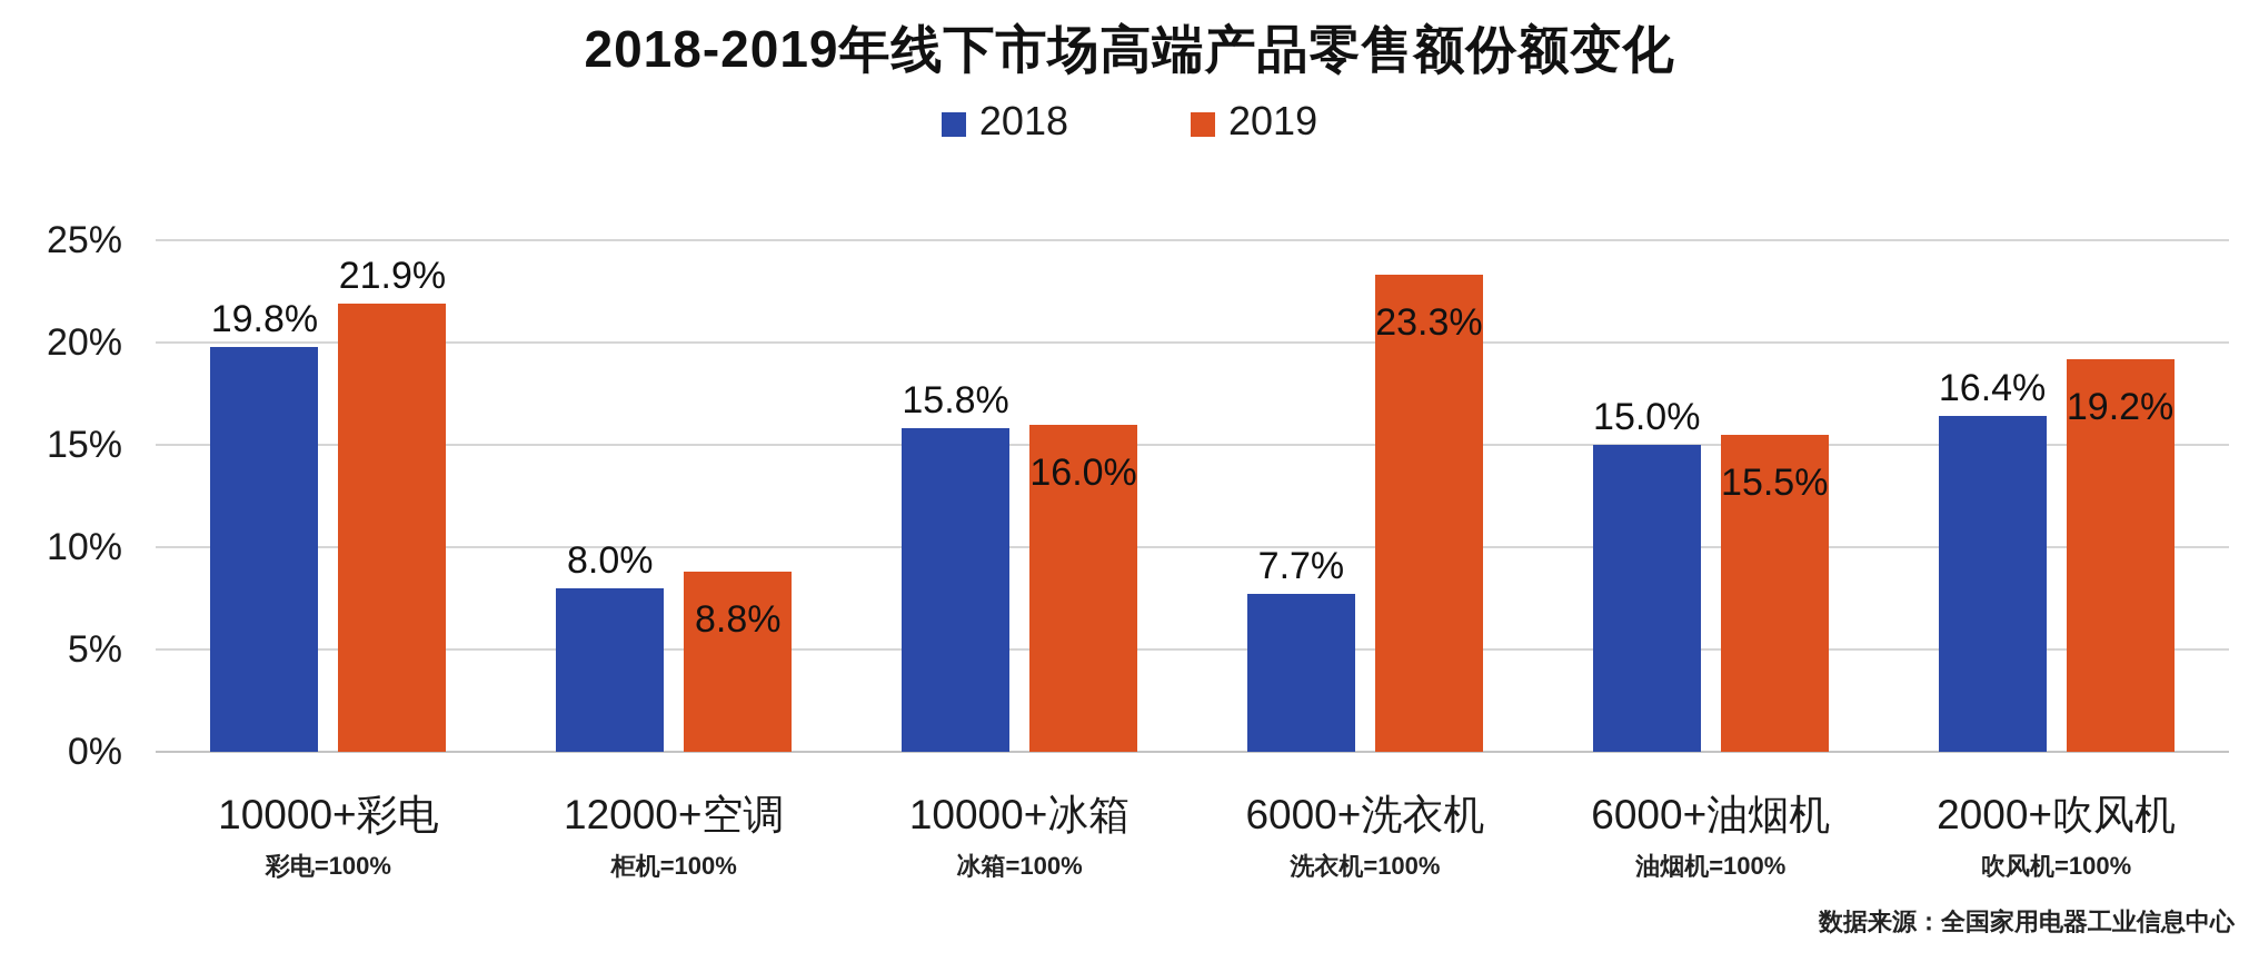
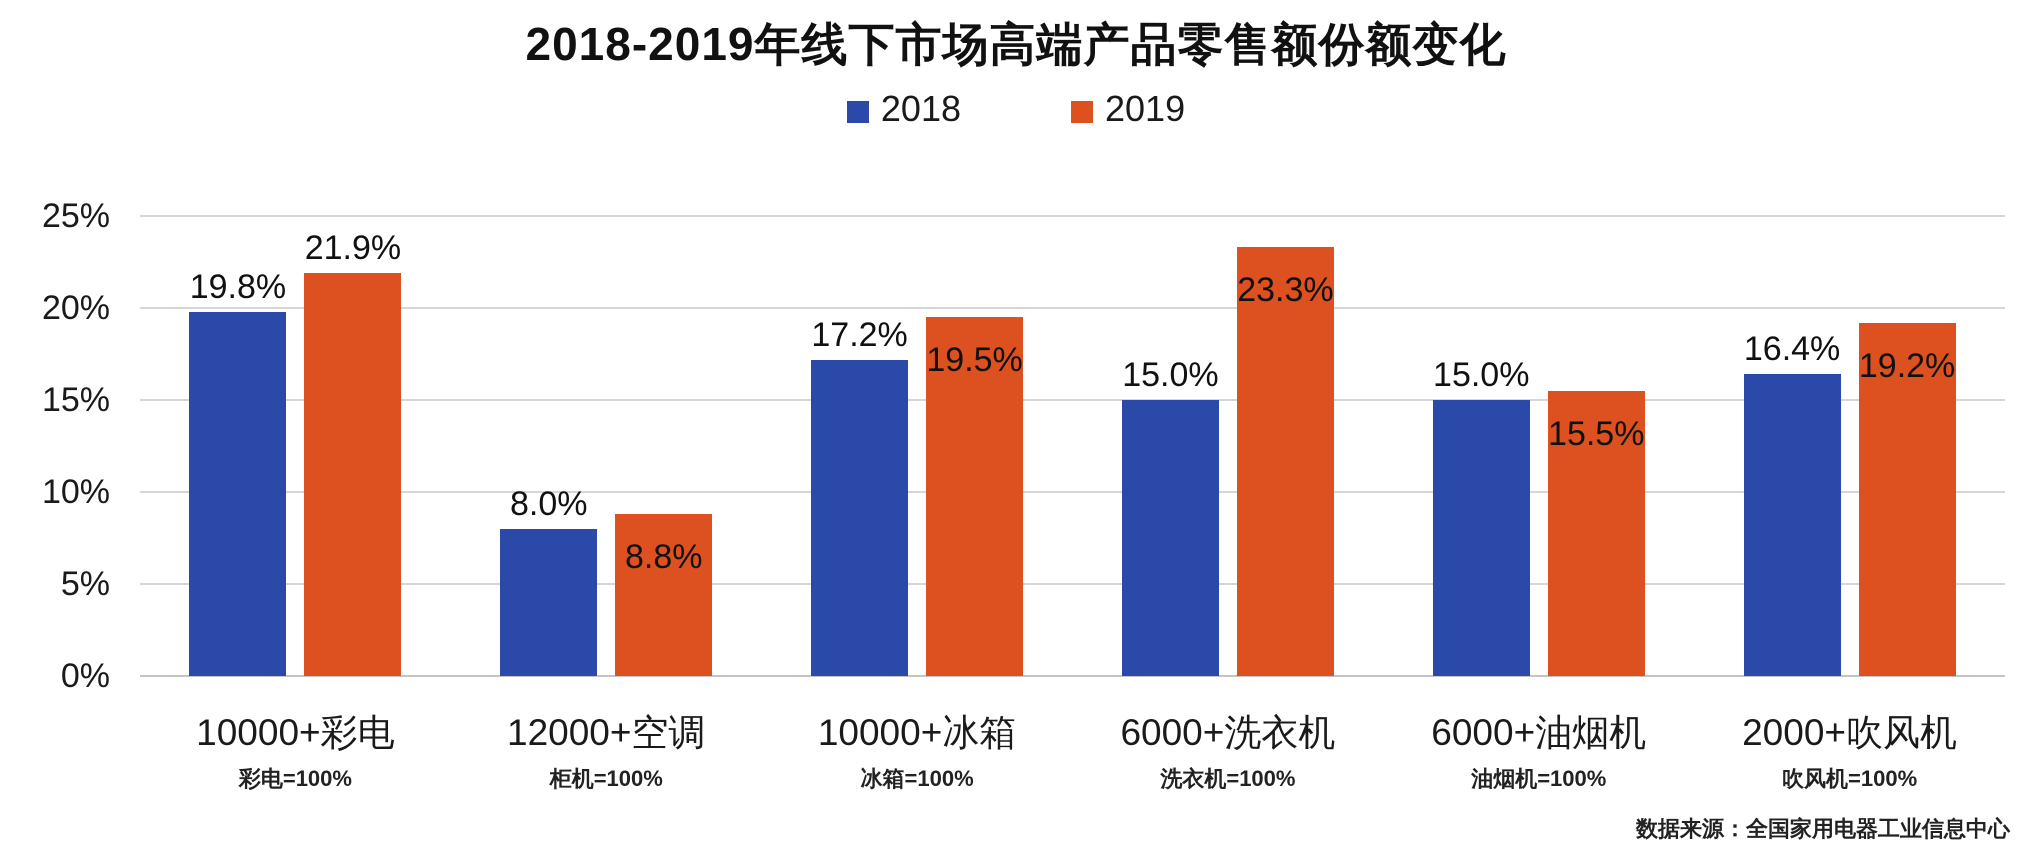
2018/10000+冰箱: 15.8% -> 17.2%
2019/10000+冰箱: 16.0% -> 19.5%
2018/6000+洗衣机: 7.7% -> 15.0%
